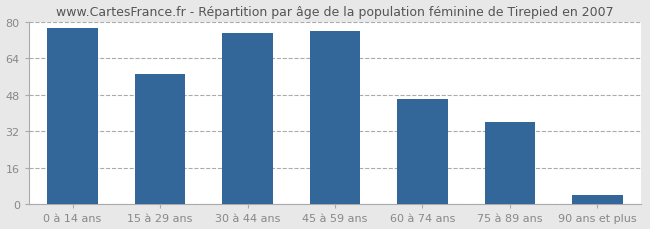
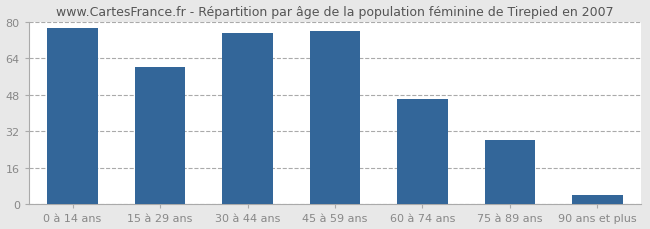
15 à 29 ans: 57 -> 60
75 à 89 ans: 36 -> 28
